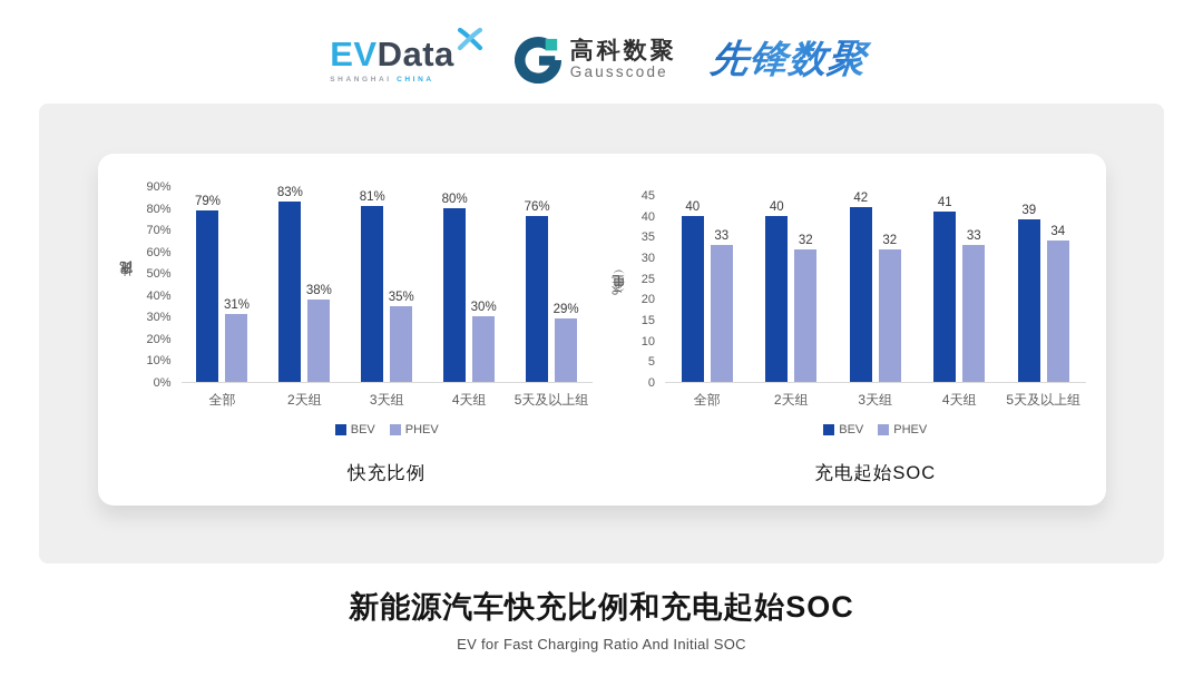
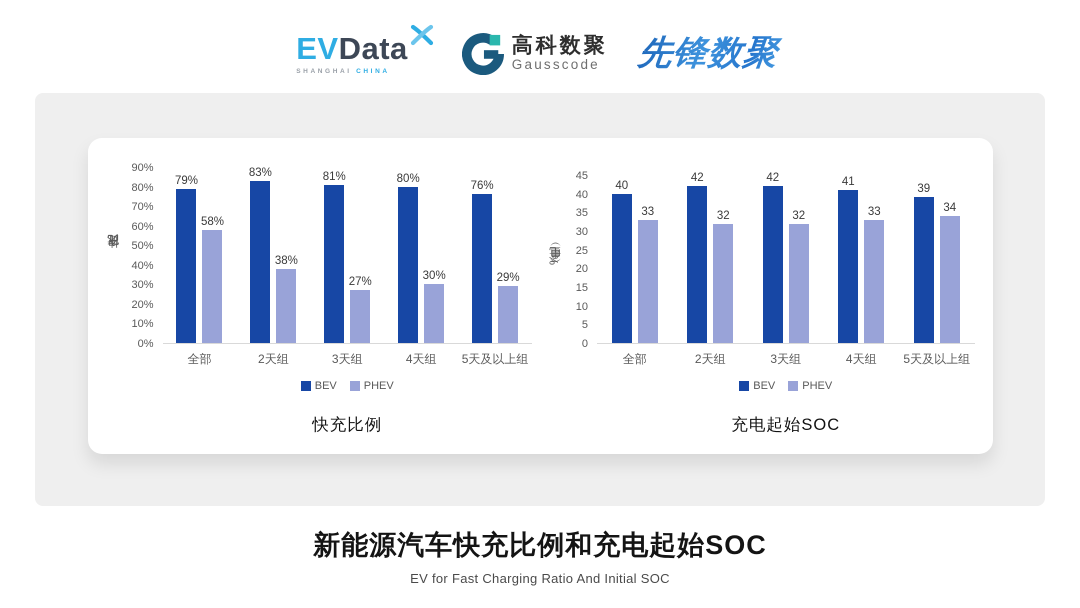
快充比例/PHEV/全部: 31% -> 58%
快充比例/PHEV/3天组: 35% -> 27%
充电起始SOC/BEV/2天组: 40 -> 42
